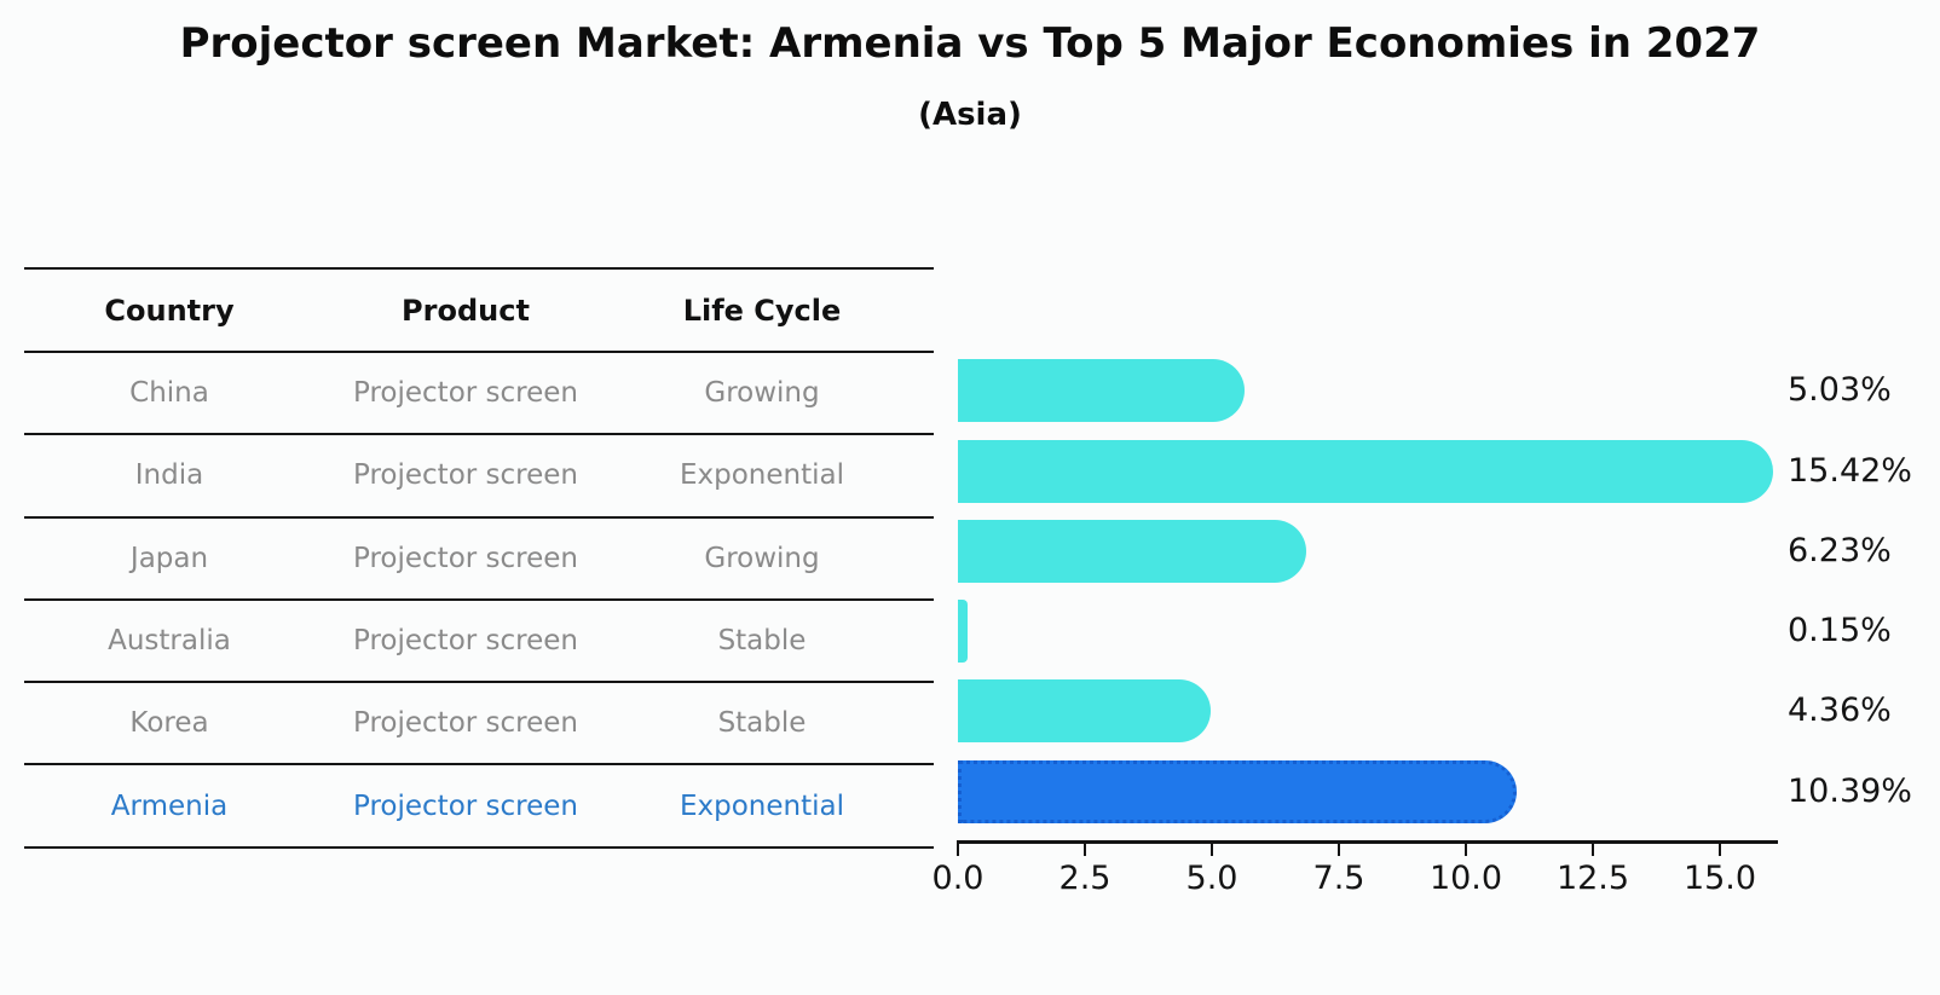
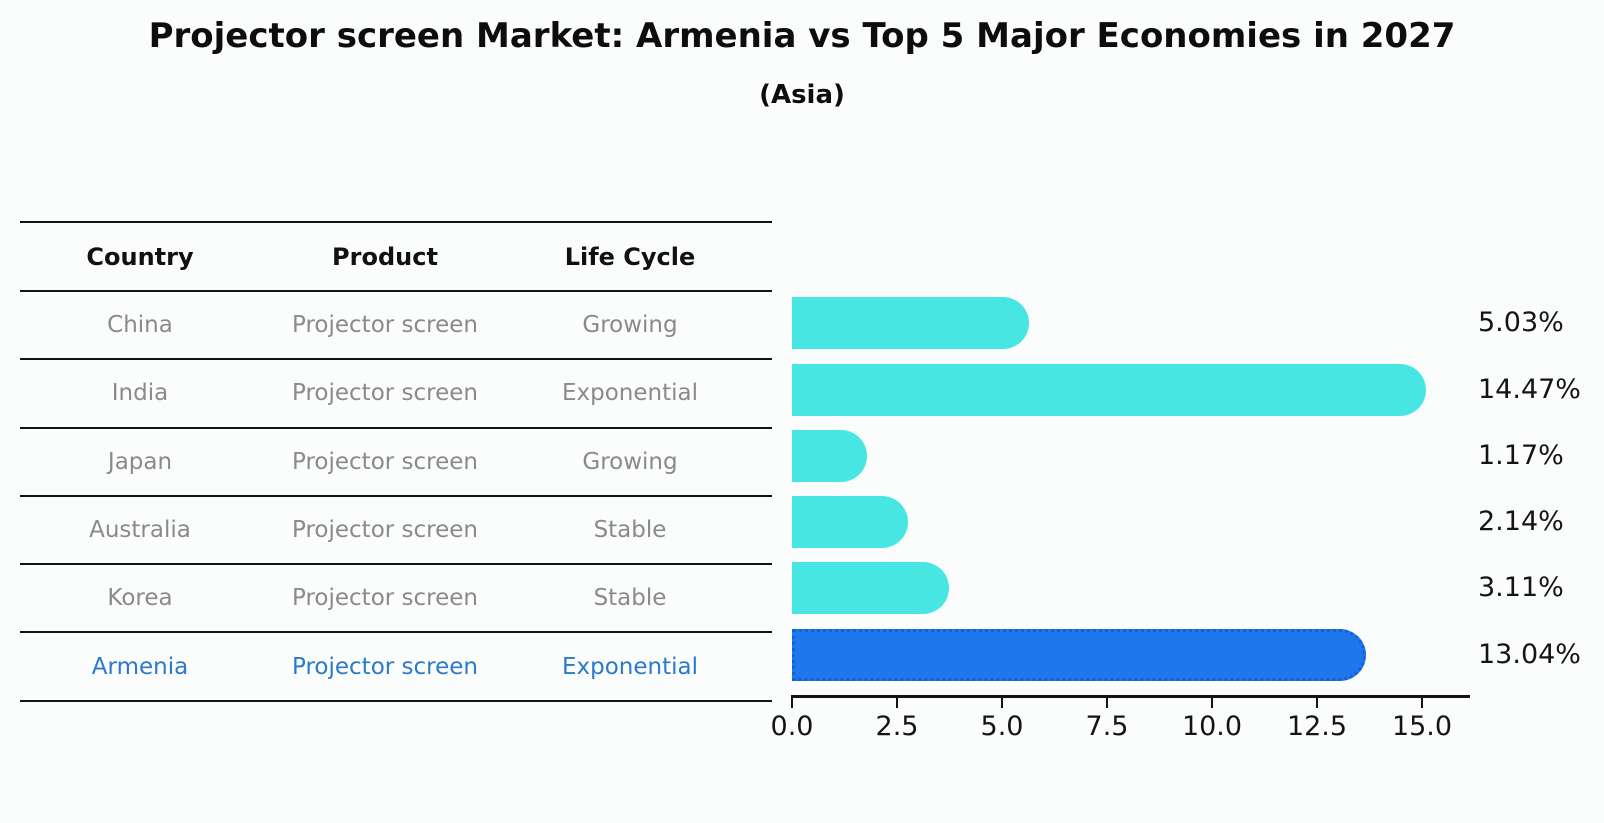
India: 15.42% -> 14.47%
Japan: 6.23% -> 1.17%
Australia: 0.15% -> 2.14%
Korea: 4.36% -> 3.11%
Armenia: 10.39% -> 13.04%
